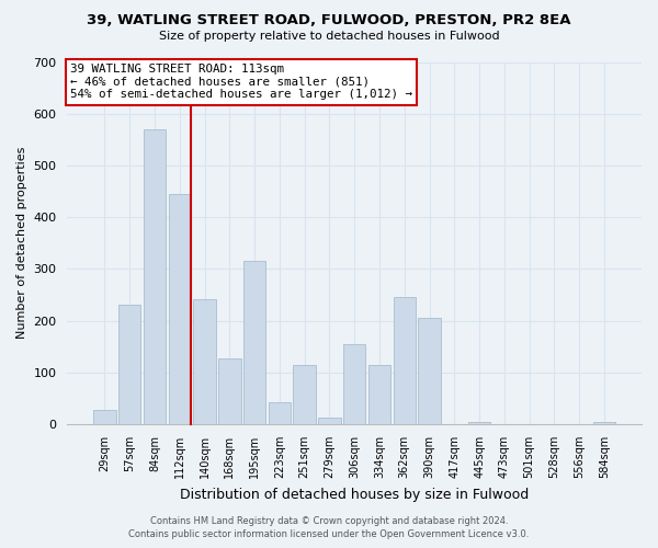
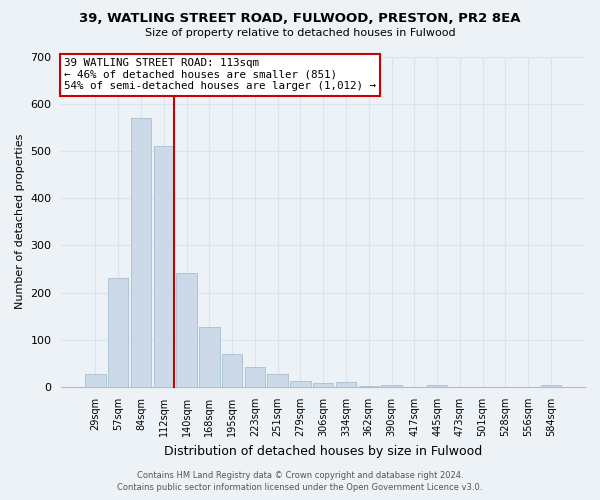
112sqm: 445 -> 510
195sqm: 315 -> 70
251sqm: 115 -> 27
306sqm: 155 -> 8
334sqm: 115 -> 10
362sqm: 245 -> 3
390sqm: 205 -> 4
